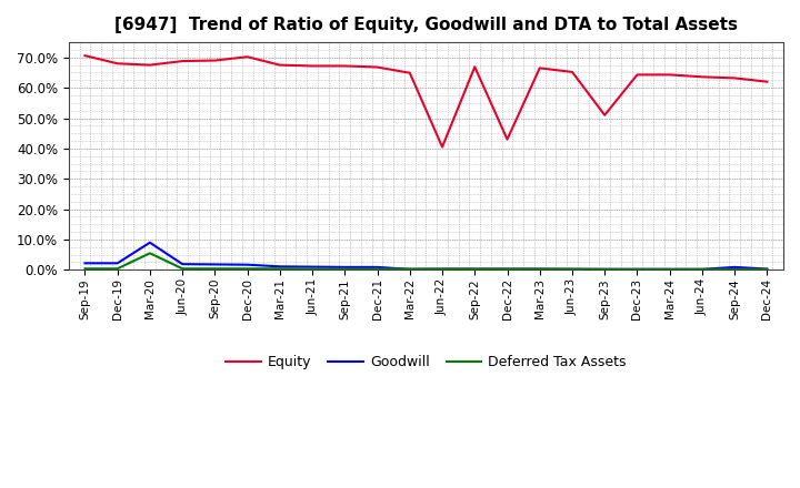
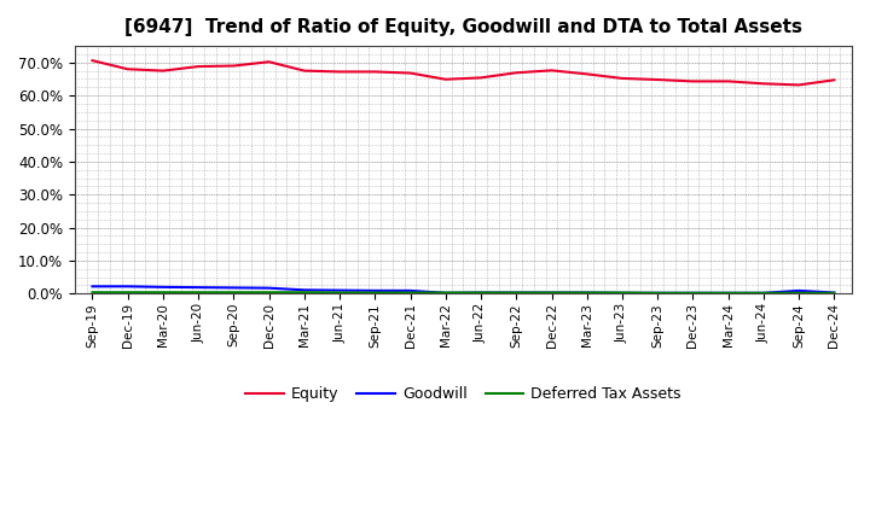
Goodwill/Mar-20: 9.0% -> 2.0%
Deferred Tax Assets/Mar-20: 5.5% -> 0.4%
Equity/Jun-22: 40.5% -> 65.4%
Equity/Dec-22: 43.0% -> 67.6%
Equity/Sep-23: 51.0% -> 64.8%
Equity/Dec-24: 62.0% -> 64.7%
